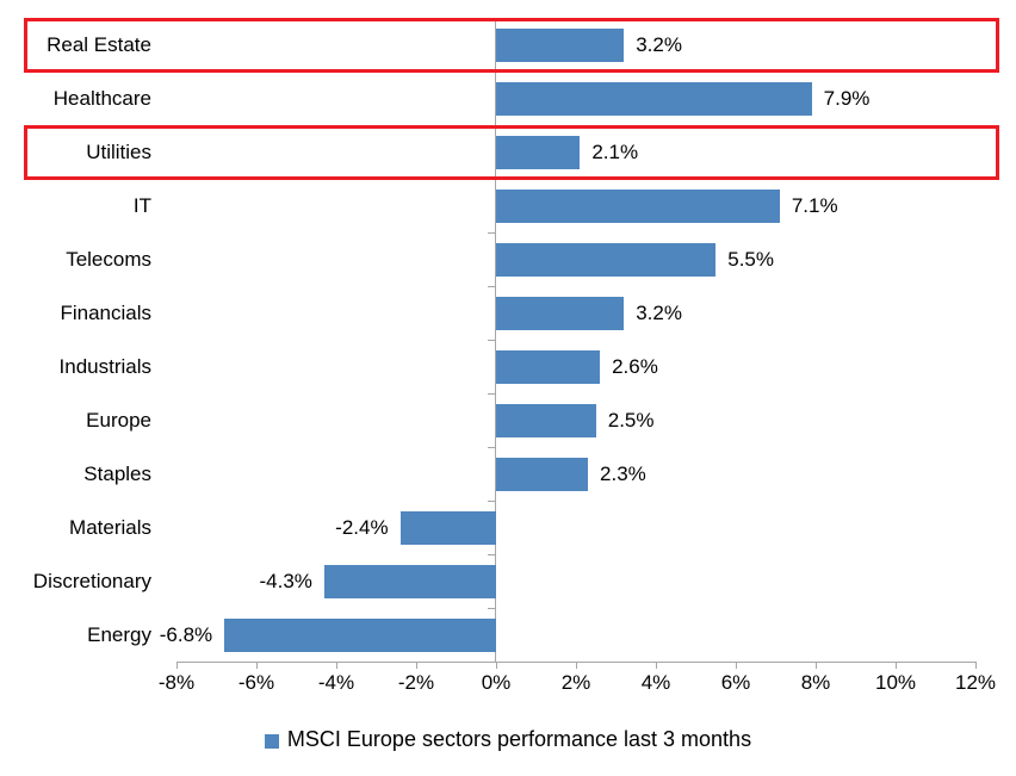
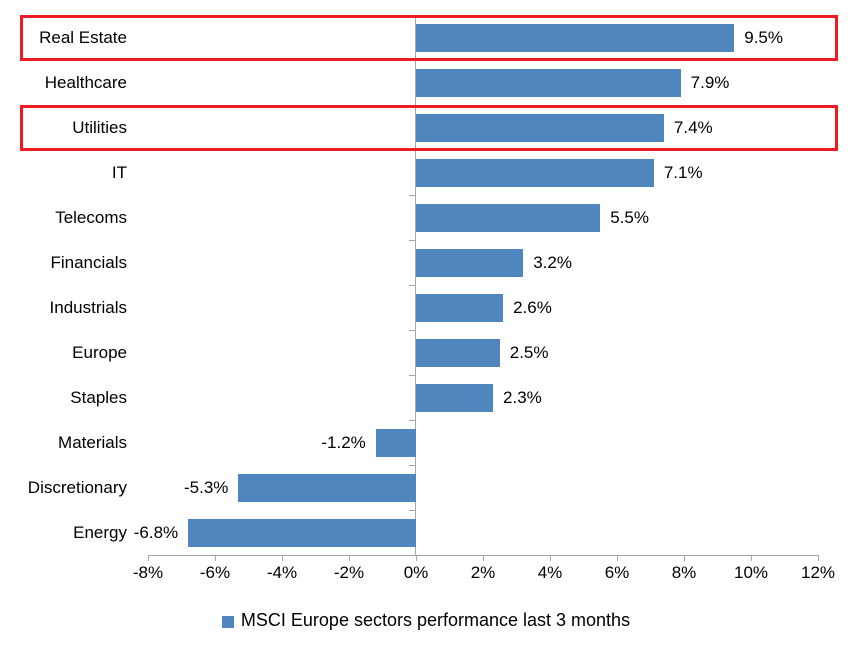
Real Estate: 3.2% -> 9.5%
Utilities: 2.1% -> 7.4%
Materials: -2.4% -> -1.2%
Discretionary: -4.3% -> -5.3%
